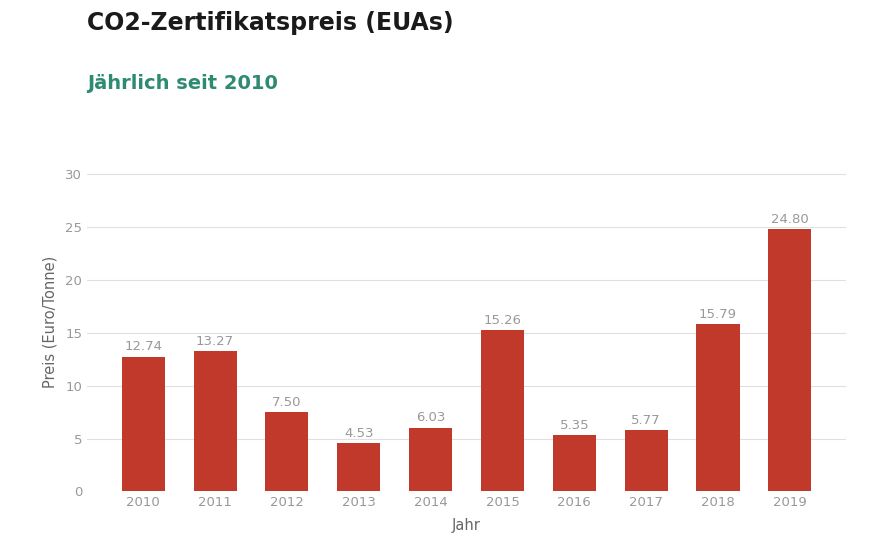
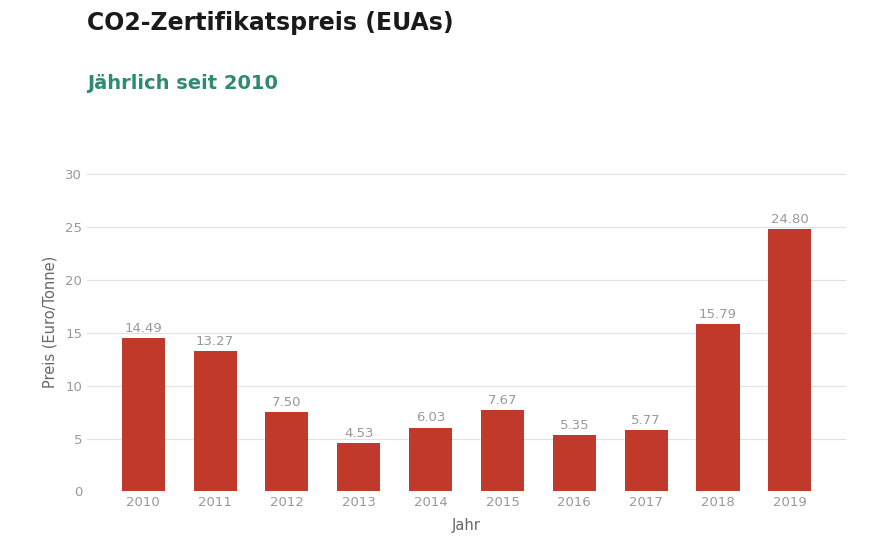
2010: 12.74 -> 14.49
2015: 15.26 -> 7.67
